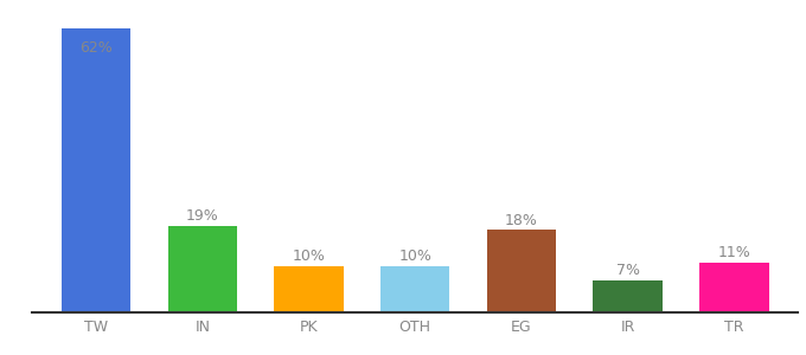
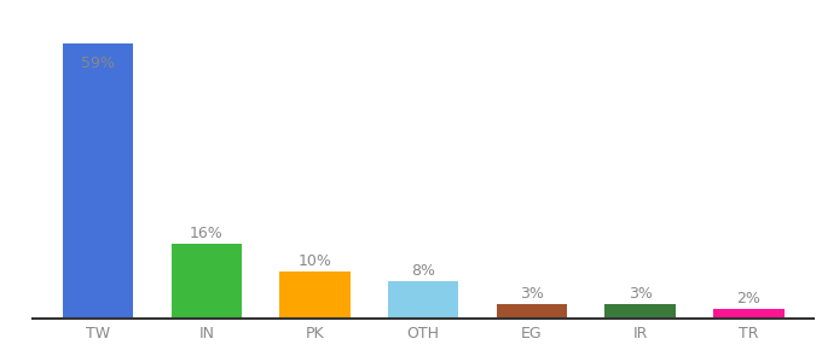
TW: 62% -> 59%
IN: 19% -> 16%
OTH: 10% -> 8%
EG: 18% -> 3%
IR: 7% -> 3%
TR: 11% -> 2%
